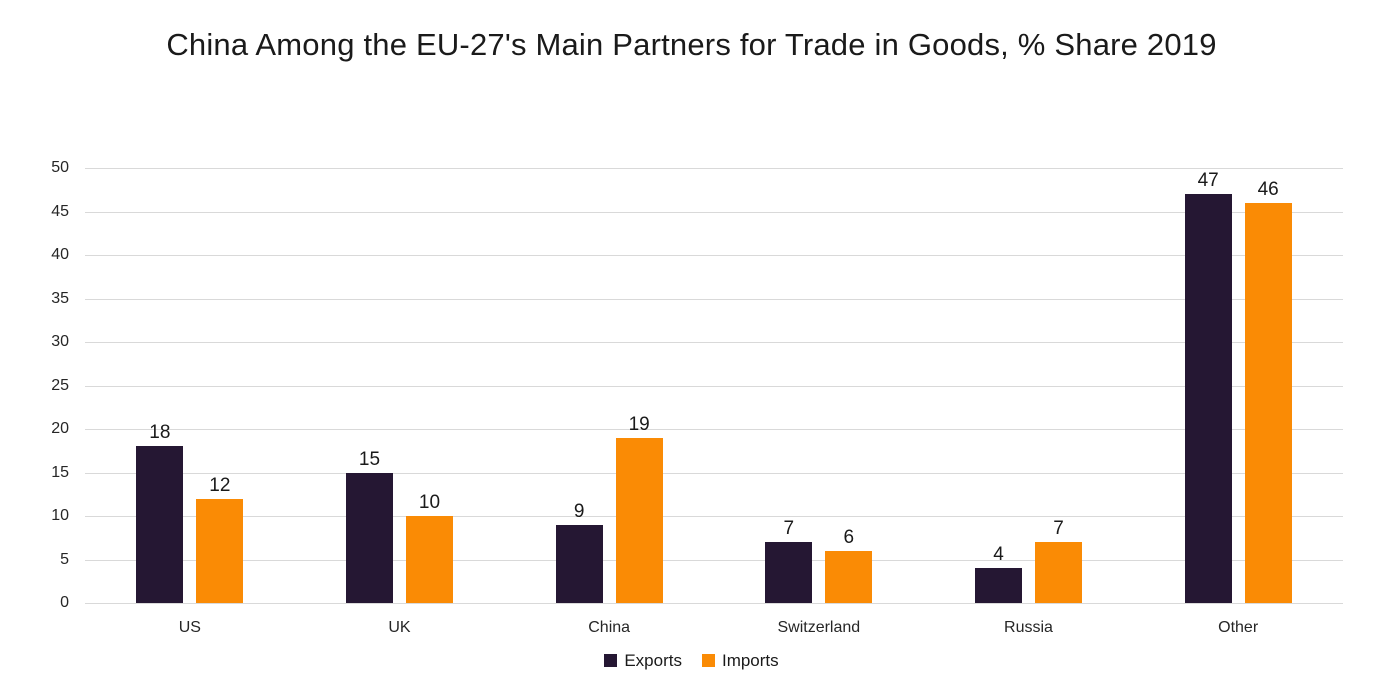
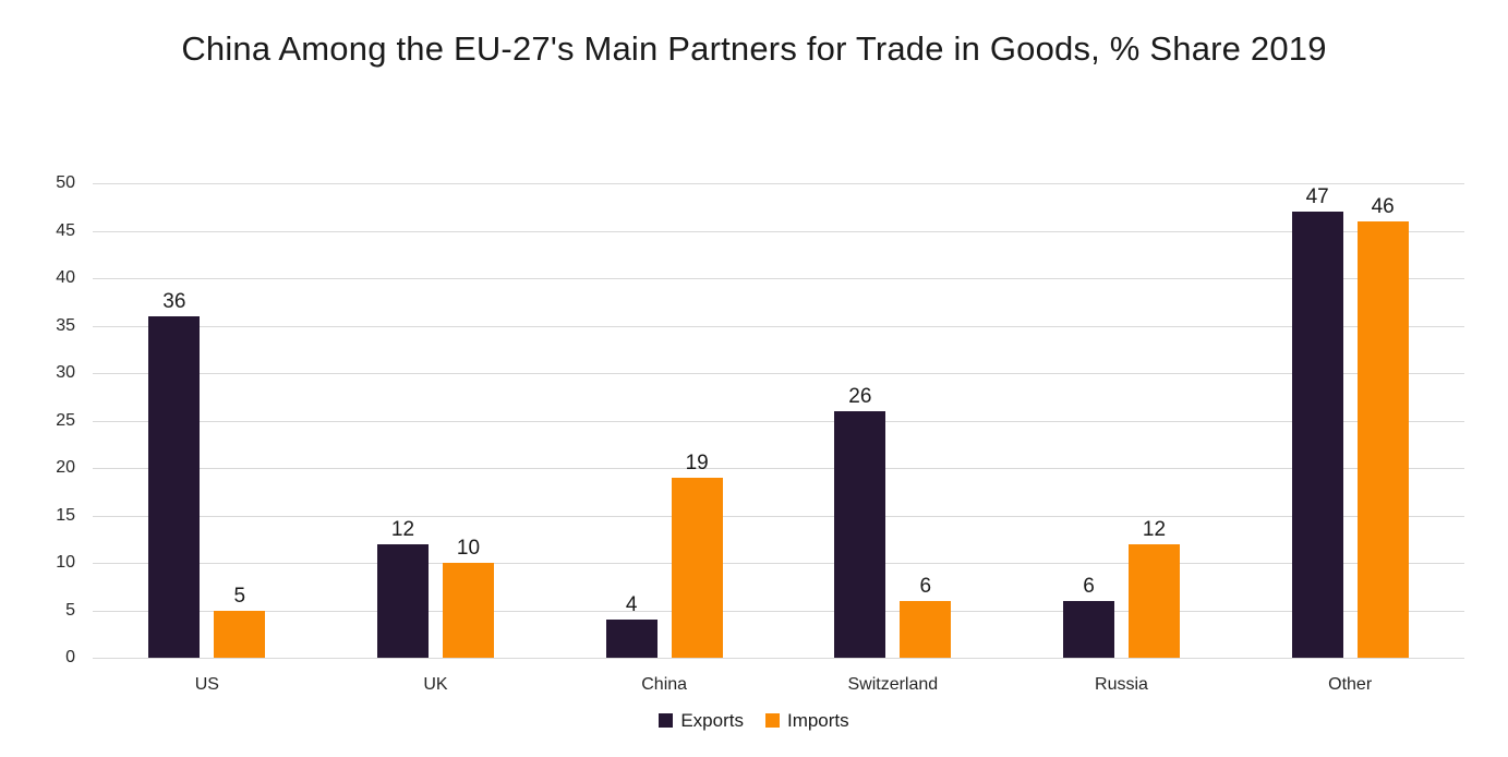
Exports/US: 18 -> 36
Imports/US: 12 -> 5
Exports/UK: 15 -> 12
Exports/China: 9 -> 4
Exports/Switzerland: 7 -> 26
Exports/Russia: 4 -> 6
Imports/Russia: 7 -> 12
